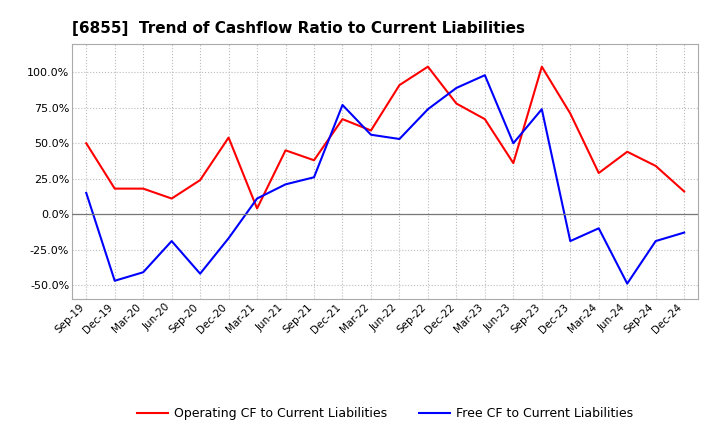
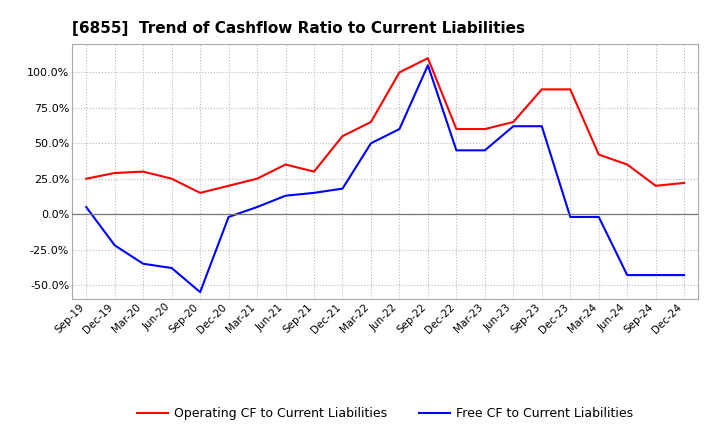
Operating CF to Current Liabilities/Sep-19: 50% -> 25%
Free CF to Current Liabilities/Sep-19: 15% -> 5%
Operating CF to Current Liabilities/Dec-19: 18% -> 29%
Free CF to Current Liabilities/Dec-19: -47% -> -22%
Operating CF to Current Liabilities/Mar-20: 18% -> 30%
Free CF to Current Liabilities/Mar-20: -41% -> -35%
Operating CF to Current Liabilities/Jun-20: 11% -> 25%
Free CF to Current Liabilities/Jun-20: -19% -> -38%
Operating CF to Current Liabilities/Sep-20: 24% -> 15%
Free CF to Current Liabilities/Sep-20: -42% -> -55%
Operating CF to Current Liabilities/Dec-20: 54% -> 20%
Free CF to Current Liabilities/Dec-20: -17% -> -2%
Operating CF to Current Liabilities/Mar-21: 4% -> 25%
Free CF to Current Liabilities/Mar-21: 11% -> 5%
Operating CF to Current Liabilities/Jun-21: 45% -> 35%
Free CF to Current Liabilities/Jun-21: 21% -> 13%
Operating CF to Current Liabilities/Sep-21: 38% -> 30%
Free CF to Current Liabilities/Sep-21: 26% -> 15%
Operating CF to Current Liabilities/Dec-21: 67% -> 55%
Free CF to Current Liabilities/Dec-21: 77% -> 18%
Operating CF to Current Liabilities/Mar-22: 59% -> 65%
Free CF to Current Liabilities/Mar-22: 56% -> 50%
Operating CF to Current Liabilities/Jun-22: 91% -> 100%
Free CF to Current Liabilities/Jun-22: 53% -> 60%
Operating CF to Current Liabilities/Sep-22: 104% -> 110%
Free CF to Current Liabilities/Sep-22: 74% -> 105%
Operating CF to Current Liabilities/Dec-22: 78% -> 60%
Free CF to Current Liabilities/Dec-22: 89% -> 45%
Operating CF to Current Liabilities/Mar-23: 67% -> 60%
Free CF to Current Liabilities/Mar-23: 98% -> 45%
Operating CF to Current Liabilities/Jun-23: 36% -> 65%
Free CF to Current Liabilities/Jun-23: 50% -> 62%
Operating CF to Current Liabilities/Sep-23: 104% -> 88%
Free CF to Current Liabilities/Sep-23: 74% -> 62%
Operating CF to Current Liabilities/Dec-23: 71% -> 88%
Free CF to Current Liabilities/Dec-23: -19% -> -2%
Operating CF to Current Liabilities/Mar-24: 29% -> 42%
Free CF to Current Liabilities/Mar-24: -10% -> -2%
Operating CF to Current Liabilities/Jun-24: 44% -> 35%
Free CF to Current Liabilities/Jun-24: -49% -> -43%
Operating CF to Current Liabilities/Sep-24: 34% -> 20%
Free CF to Current Liabilities/Sep-24: -19% -> -43%
Operating CF to Current Liabilities/Dec-24: 16% -> 22%
Free CF to Current Liabilities/Dec-24: -13% -> -43%
